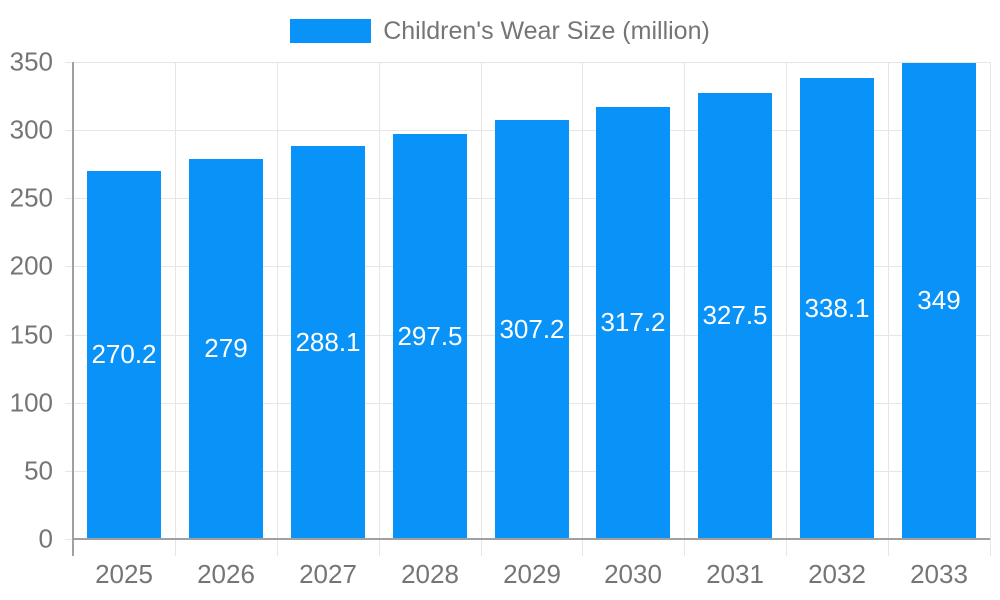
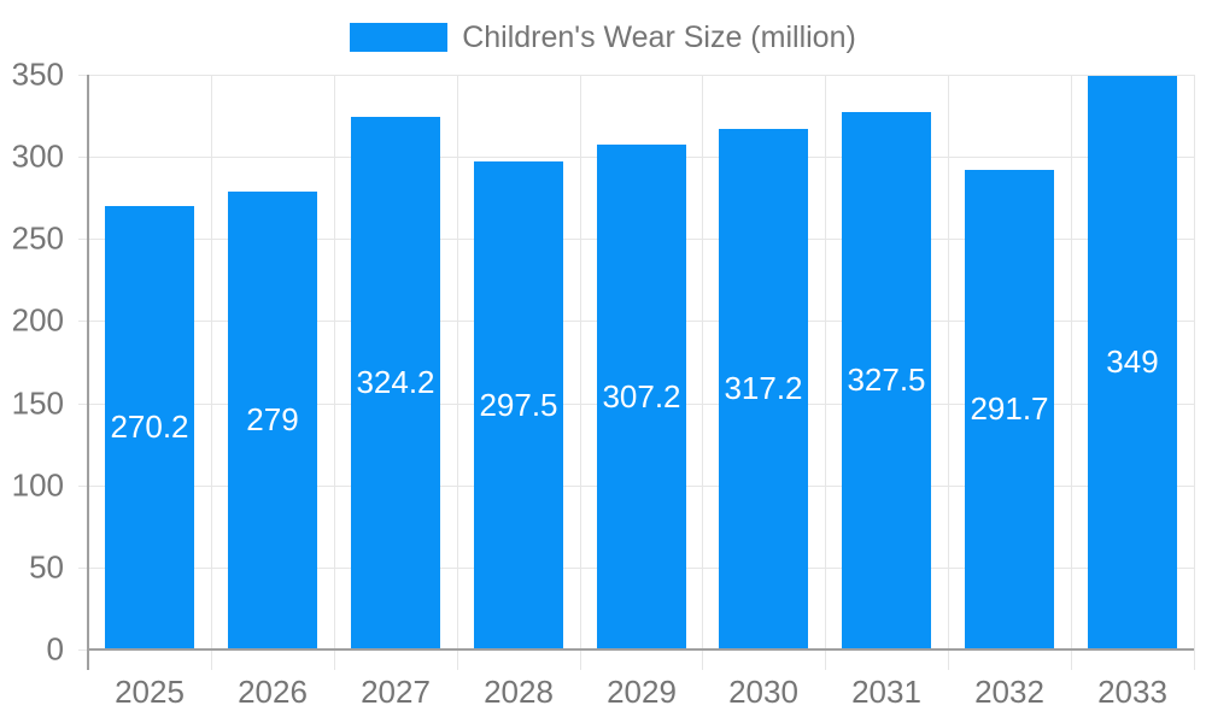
2027: 288.1 -> 324.2
2032: 338.1 -> 291.7
